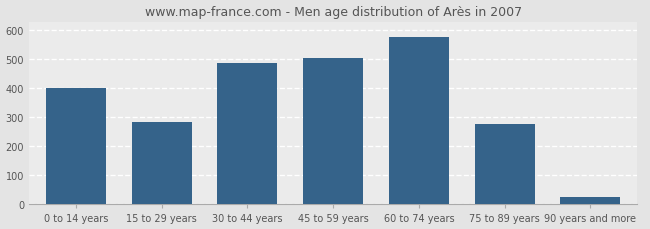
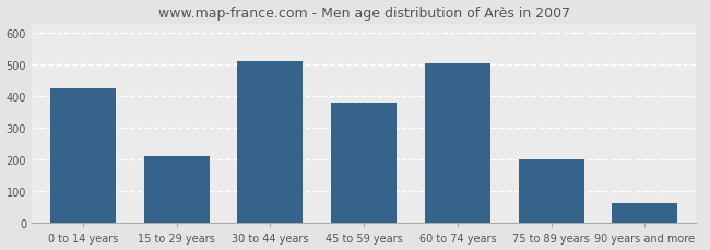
0 to 14 years: 400 -> 425
15 to 29 years: 284 -> 210
30 to 44 years: 488 -> 510
45 to 59 years: 505 -> 380
60 to 74 years: 578 -> 505
75 to 89 years: 276 -> 200
90 years and more: 26 -> 65
